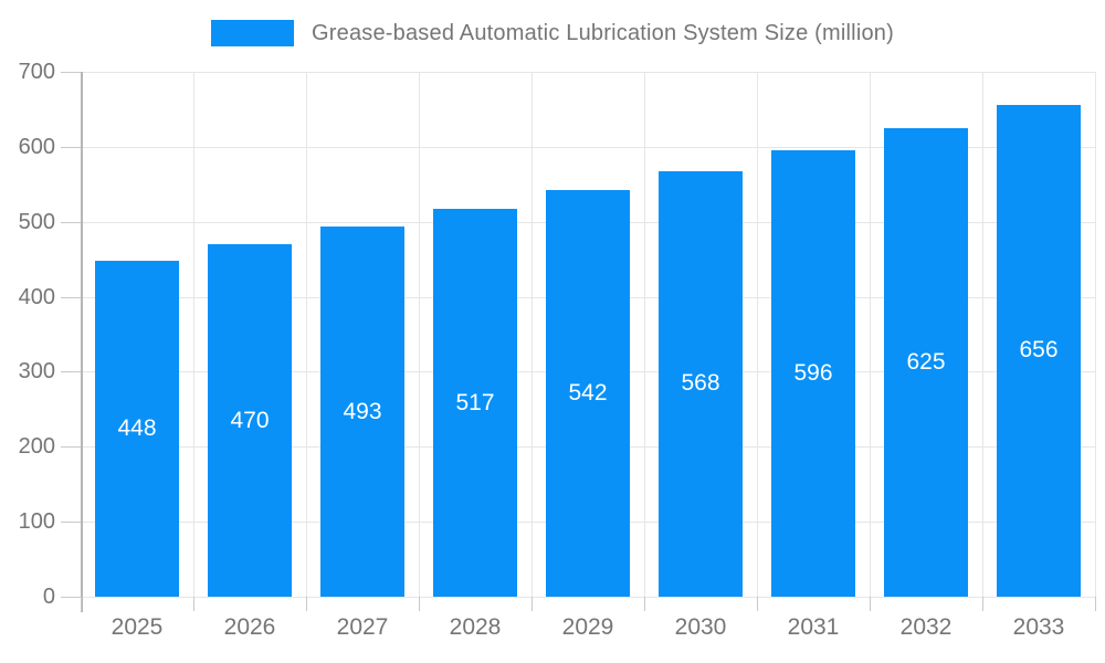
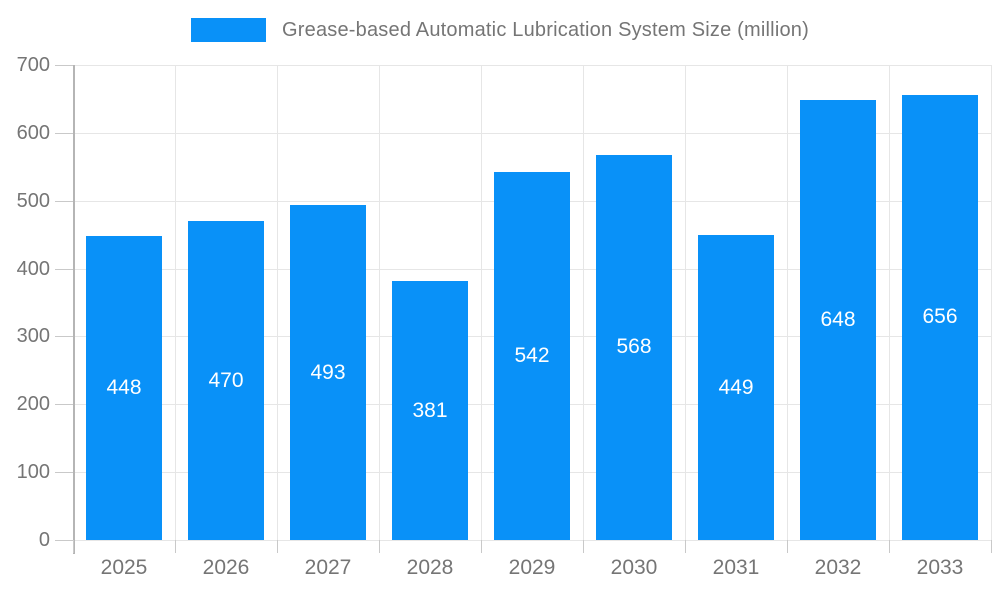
2028: 517 -> 381
2031: 596 -> 449
2032: 625 -> 648
